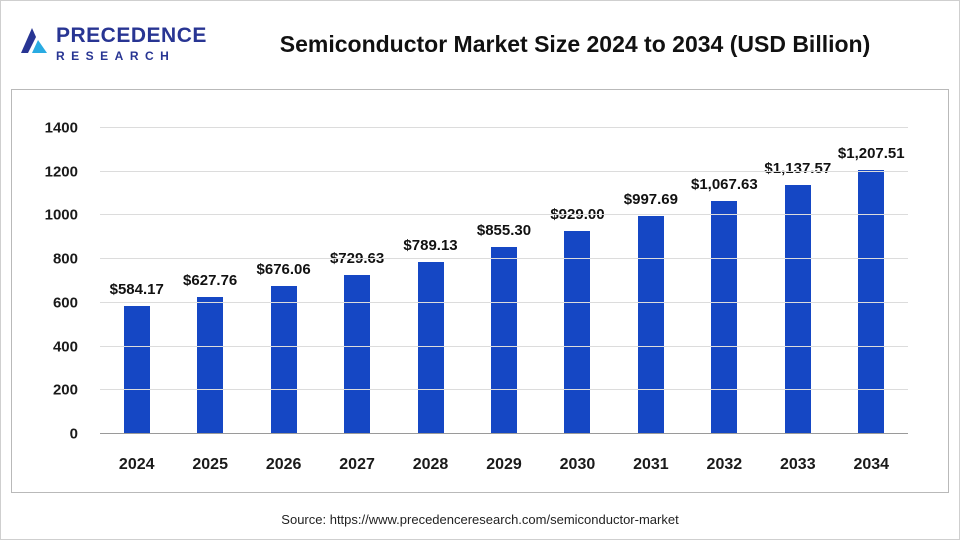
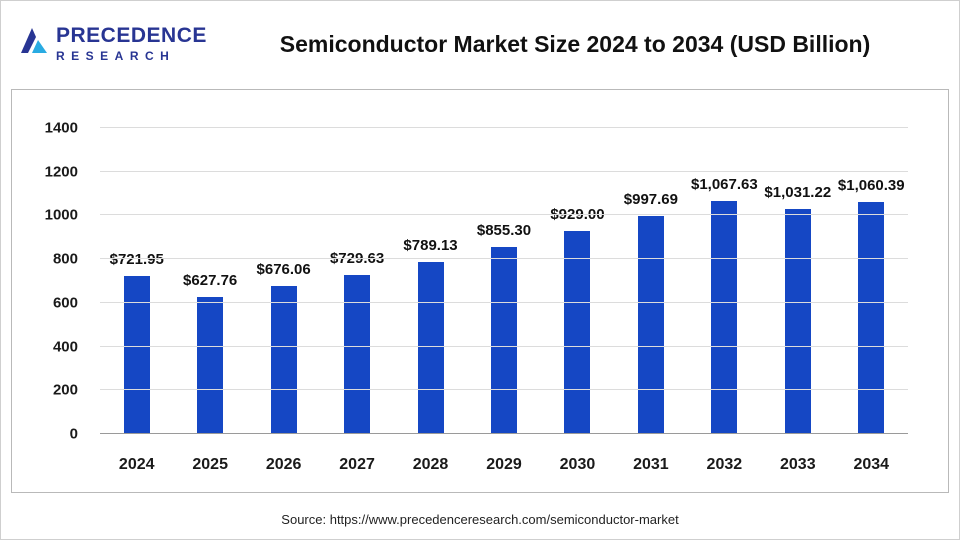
2024: $584.17 -> $721.95
2033: $1,137.57 -> $1,031.22
2034: $1,207.51 -> $1,060.39
